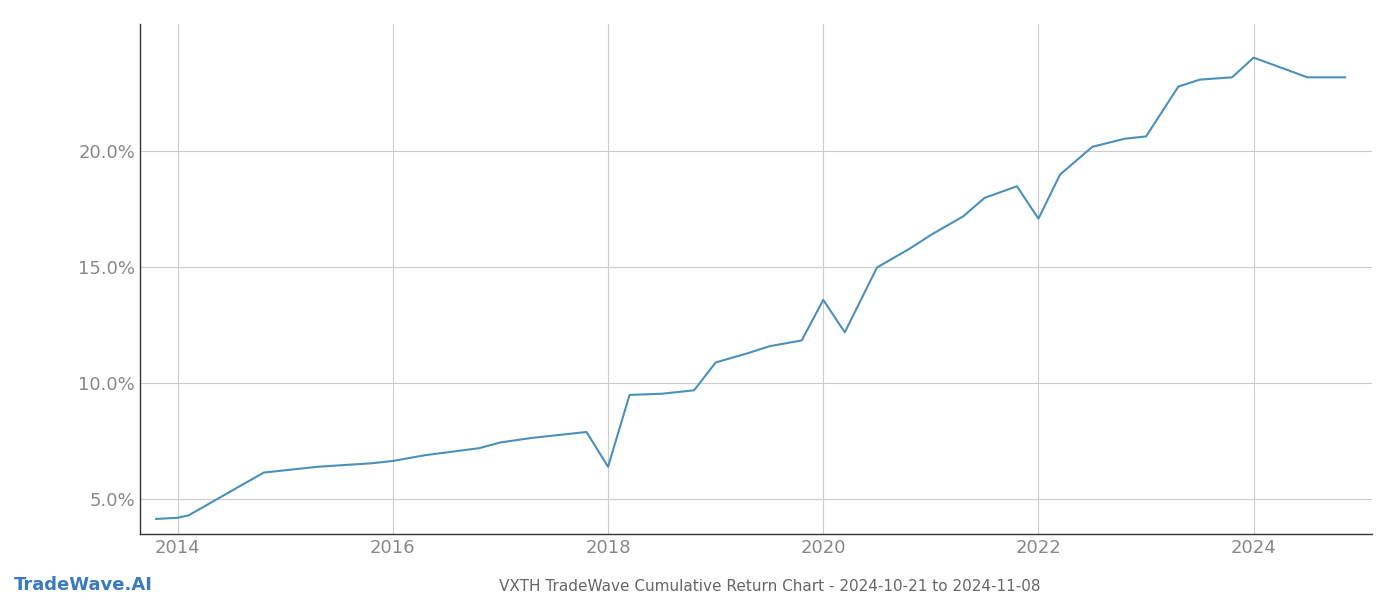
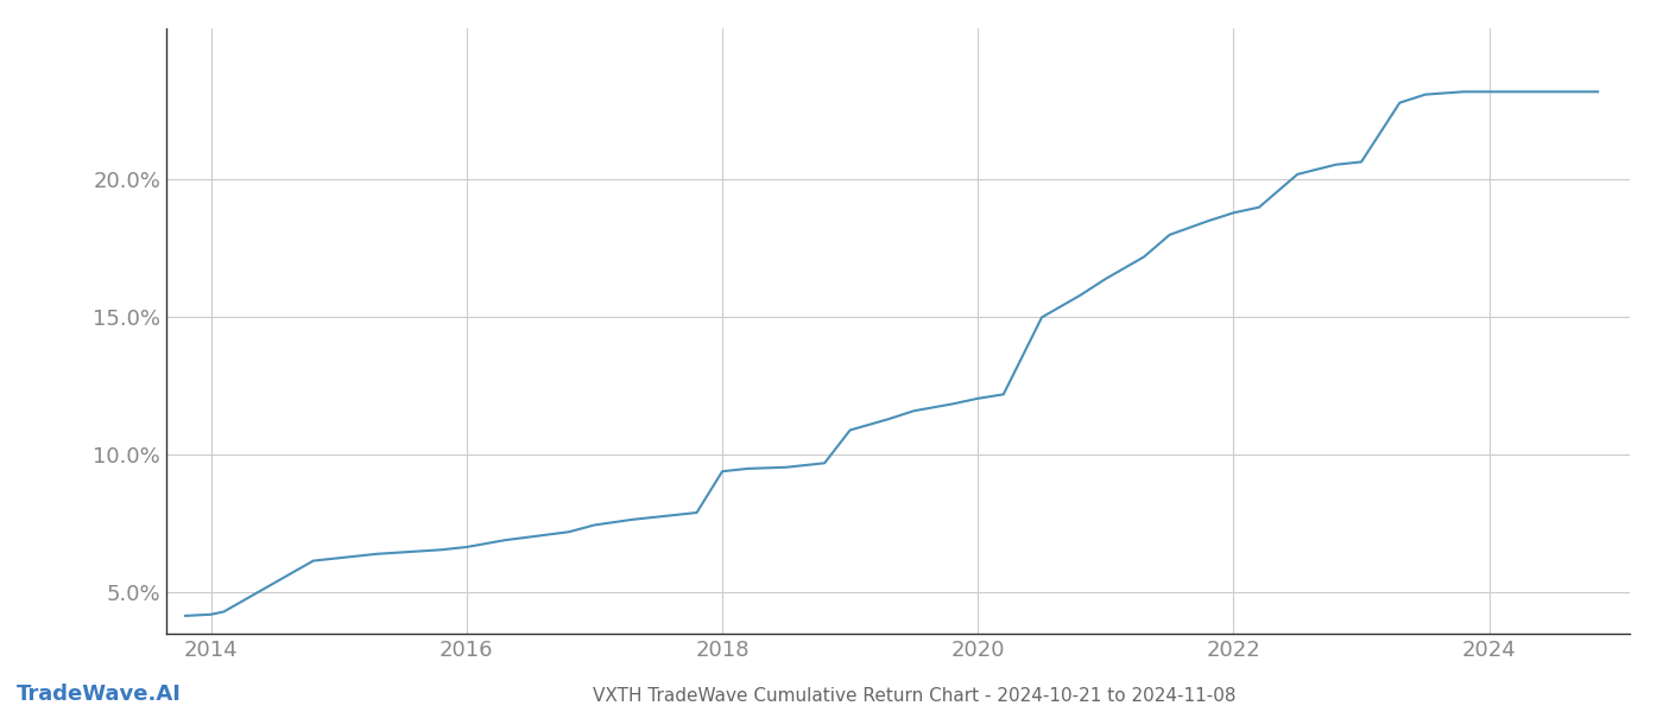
2018: 6.40% -> 9.40%
2020: 13.60% -> 12.05%
2022: 17.10% -> 18.80%
2024: 24.05% -> 23.20%
